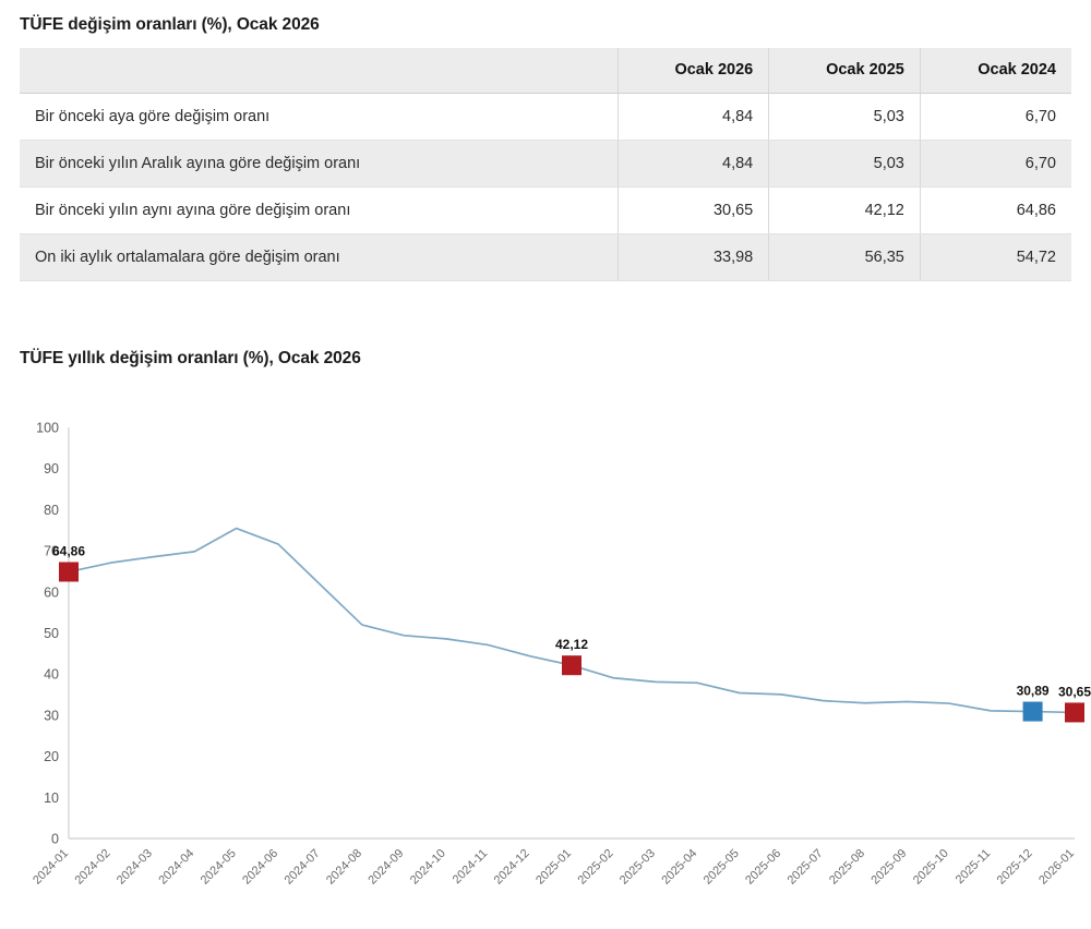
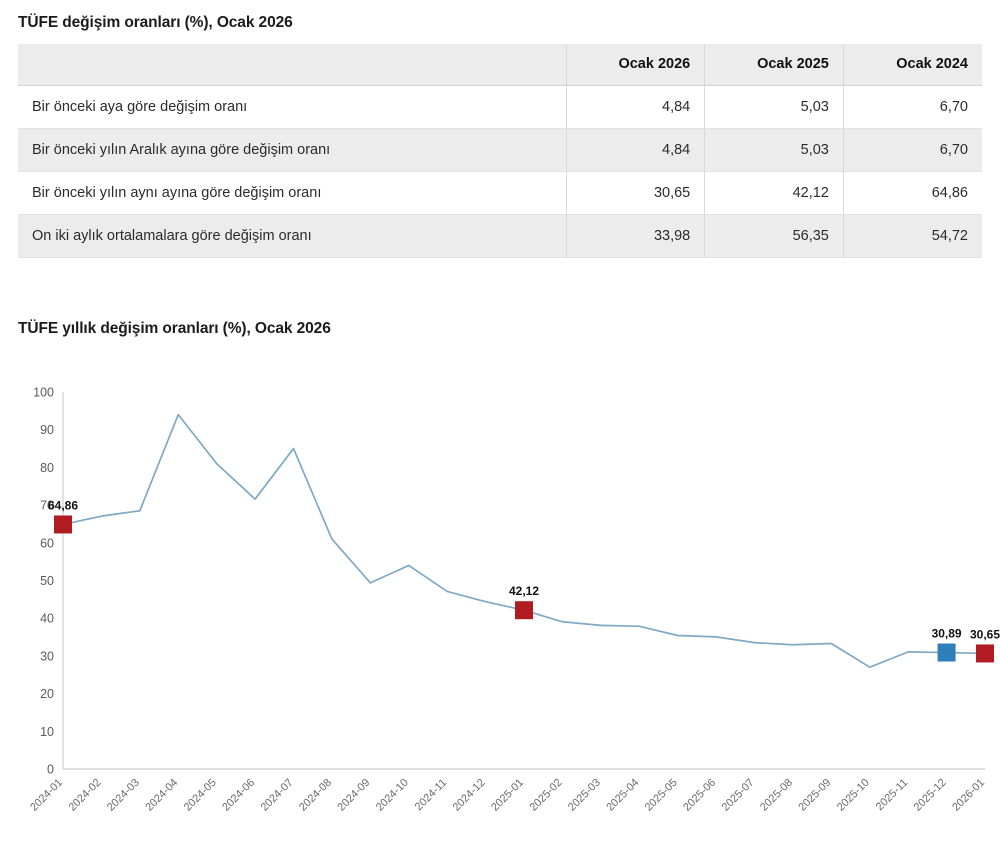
2024-04: 70 -> 94
2024-05: 75 -> 81
2024-07: 62 -> 85
2024-08: 52 -> 61
2024-10: 49 -> 54
2025-10: 33 -> 27
